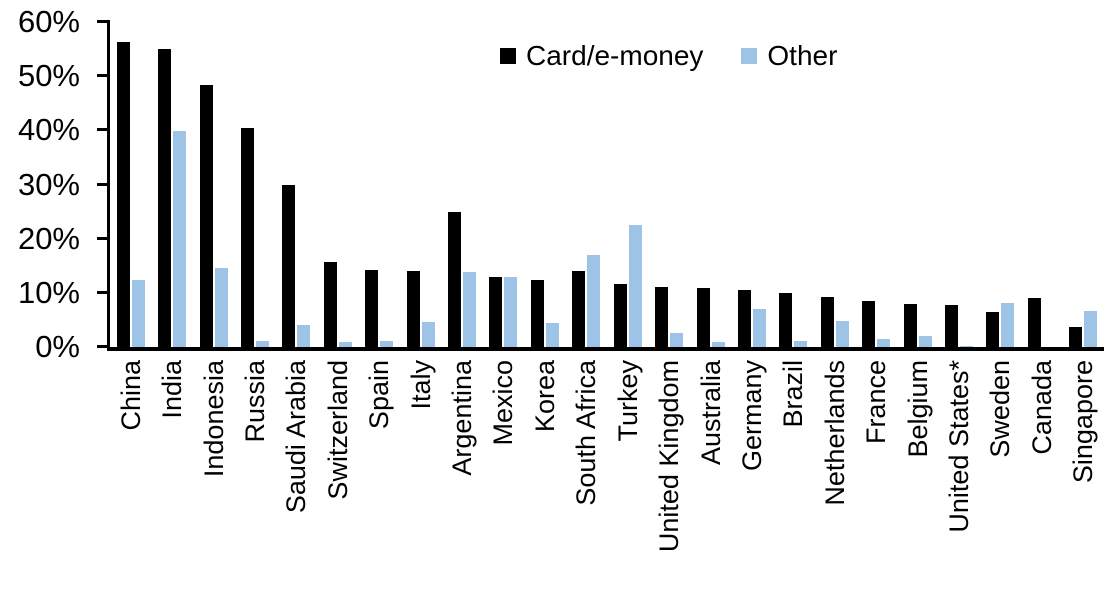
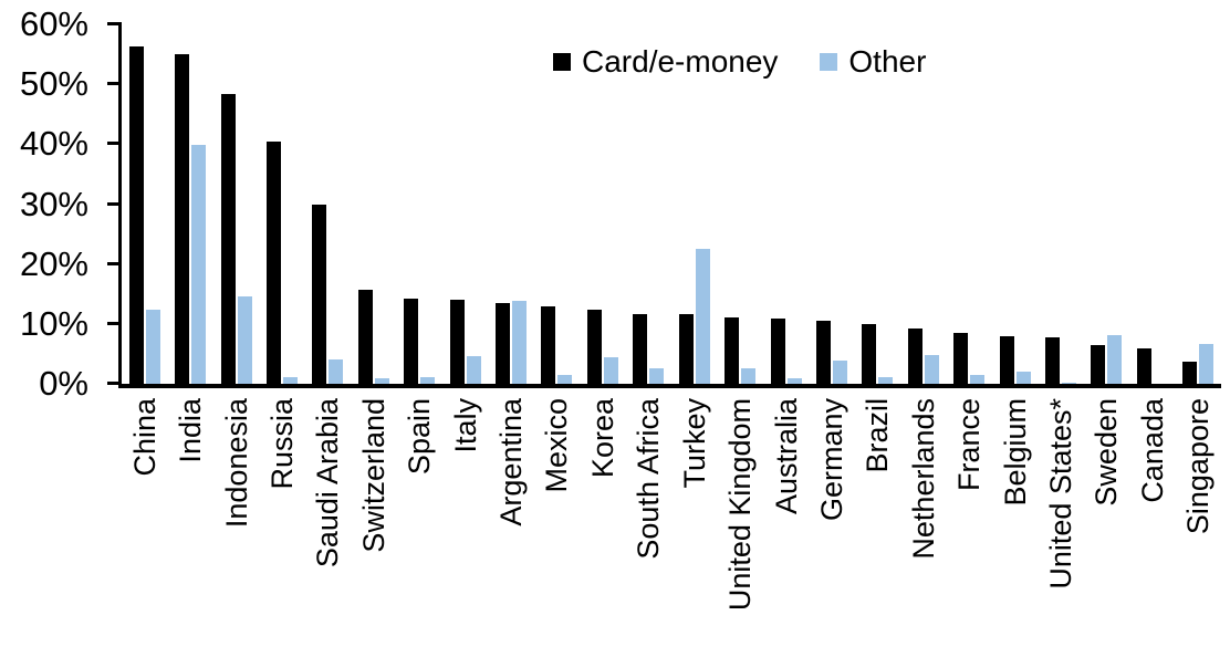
Card/e-money/Argentina: 25% -> 13%
Other/Mexico: 13% -> 1%
Card/e-money/South Africa: 14% -> 12%
Other/South Africa: 17% -> 2%
Other/Germany: 7% -> 4%
Card/e-money/Canada: 9% -> 6%
